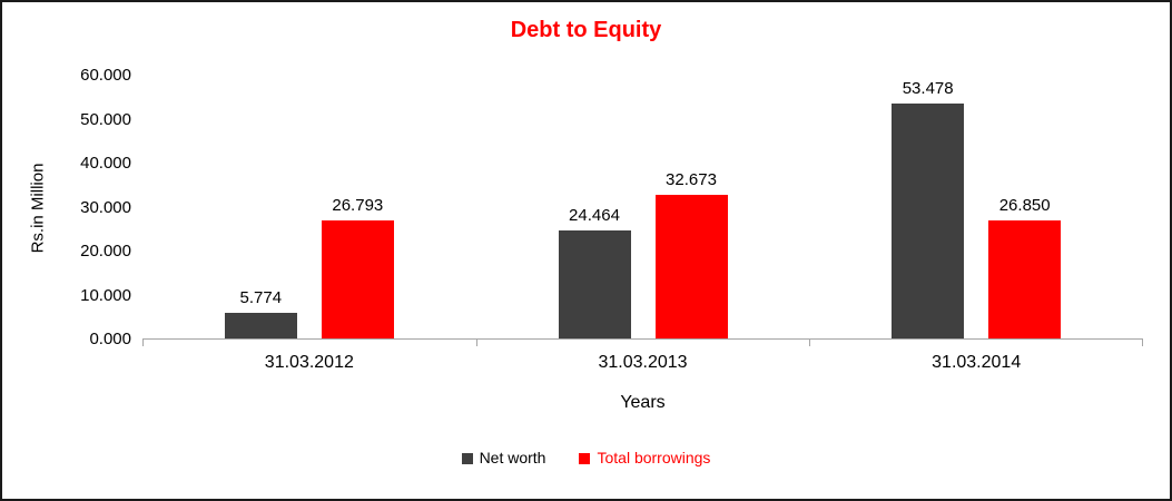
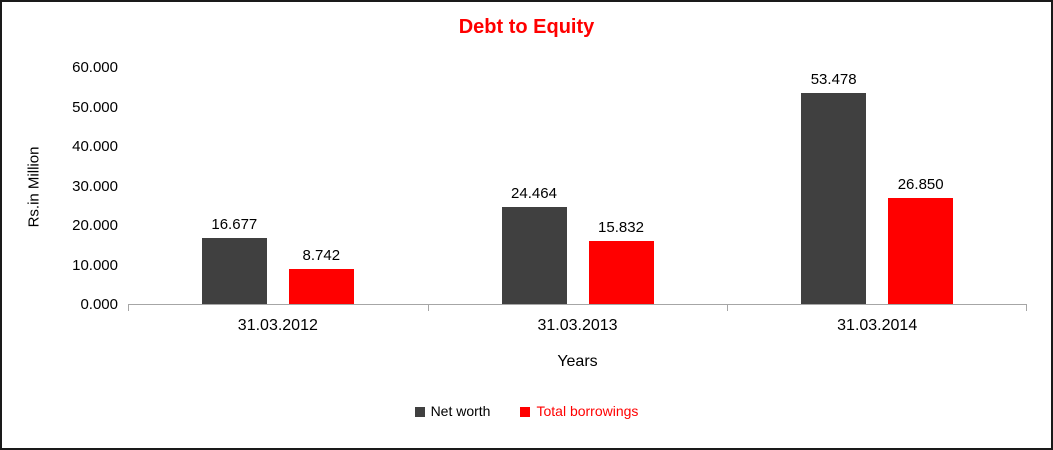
Net worth/31.03.2012: 5.774 -> 16.677
Total borrowings/31.03.2012: 26.793 -> 8.742
Total borrowings/31.03.2013: 32.673 -> 15.832
